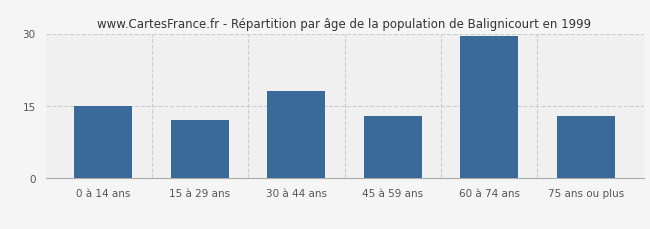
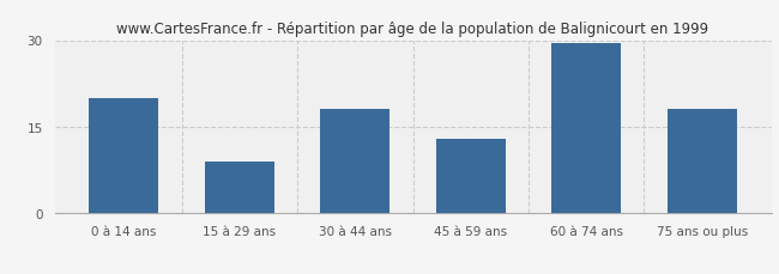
0 à 14 ans: 15.0 -> 20.0
15 à 29 ans: 12.0 -> 9.0
75 ans ou plus: 13.0 -> 18.0
